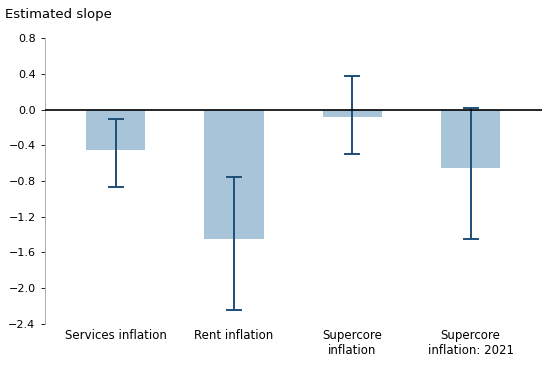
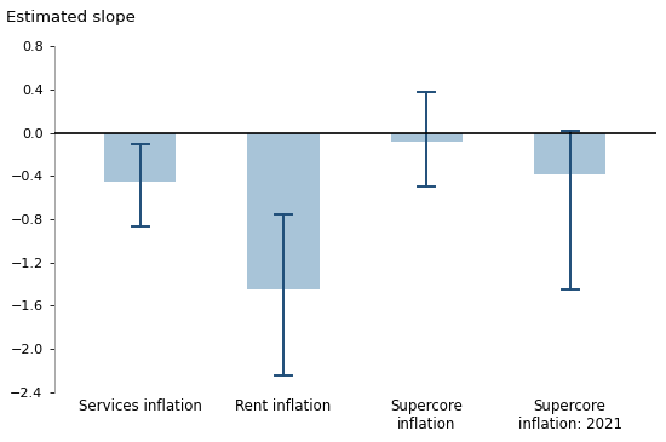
Supercore inflation: 2021: -0.65 -> -0.38
